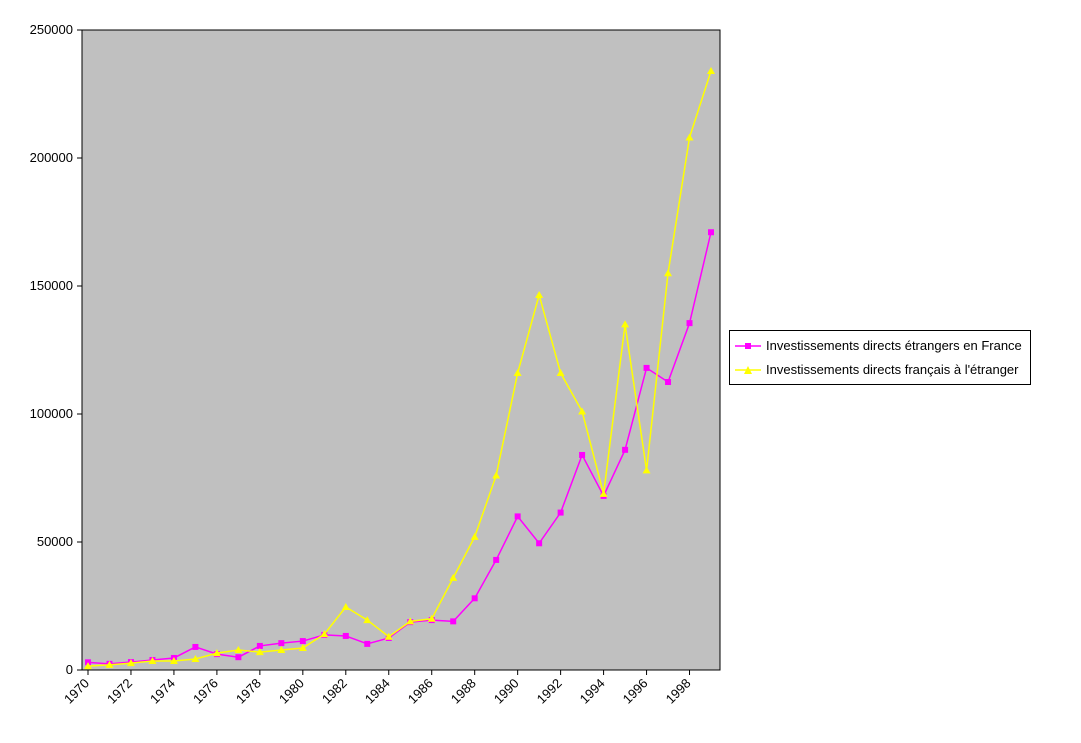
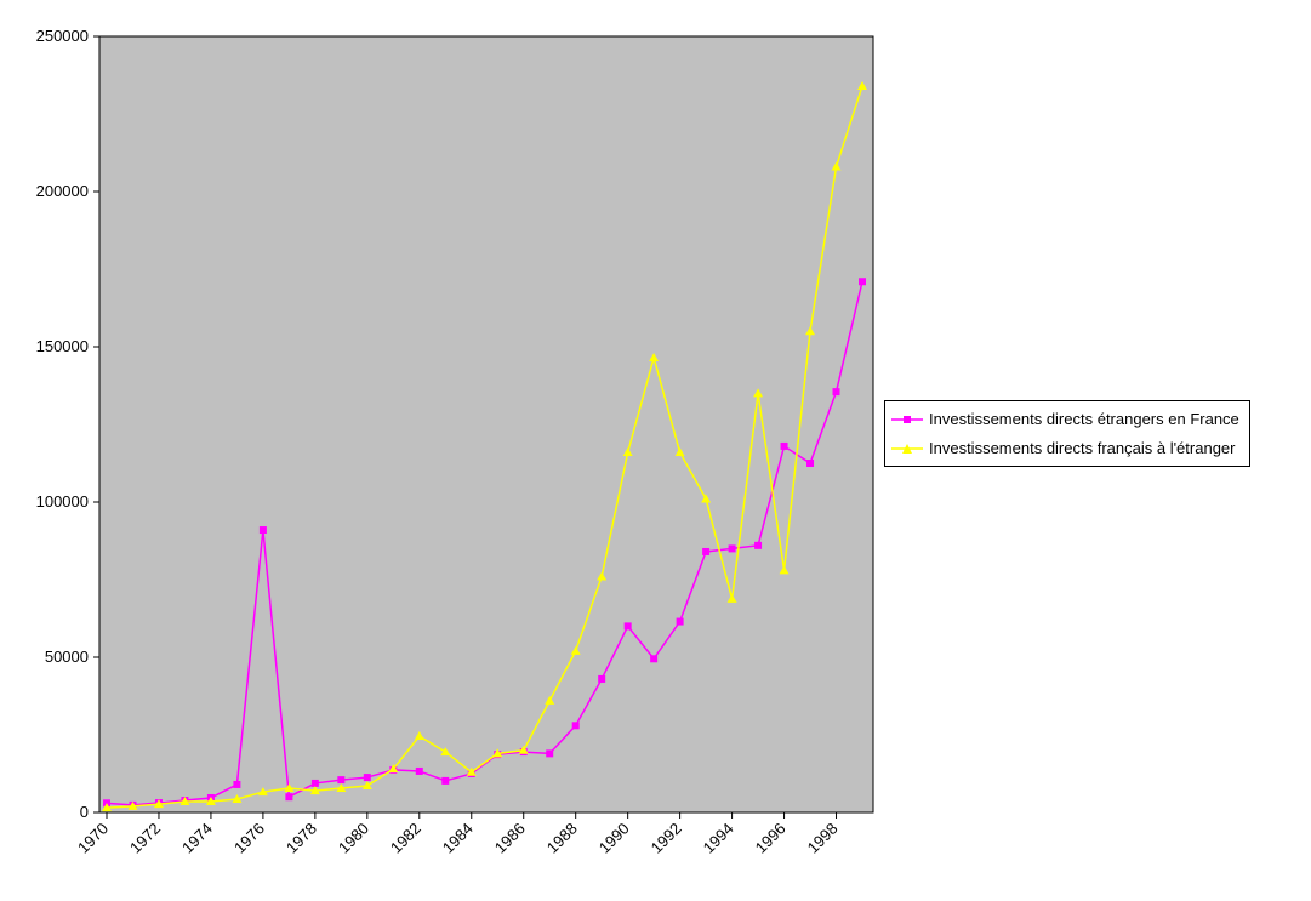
Investissements directs étrangers en France/1976: 6000 -> 91000
Investissements directs étrangers en France/1994: 68000 -> 85000
